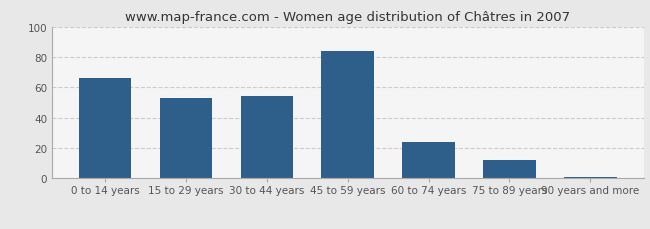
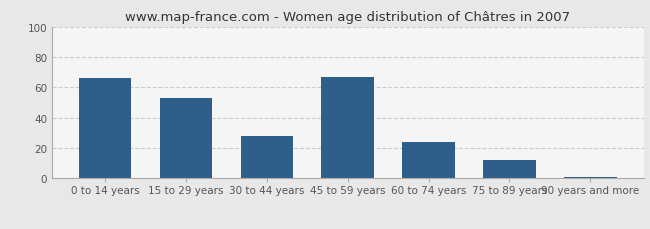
30 to 44 years: 54 -> 28
45 to 59 years: 84 -> 67
